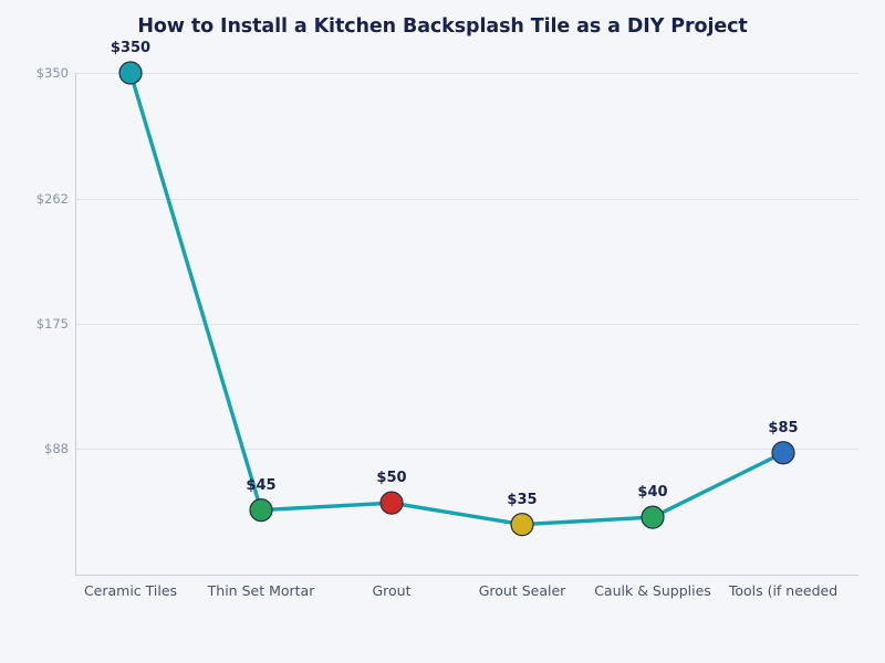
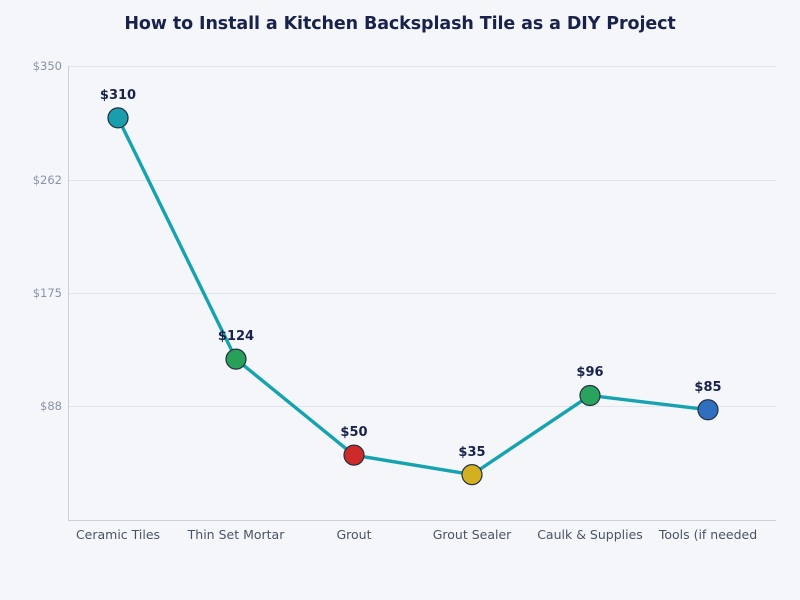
Ceramic Tiles: $350 -> $310
Thin Set Mortar: $45 -> $124
Caulk & Supplies: $40 -> $96
